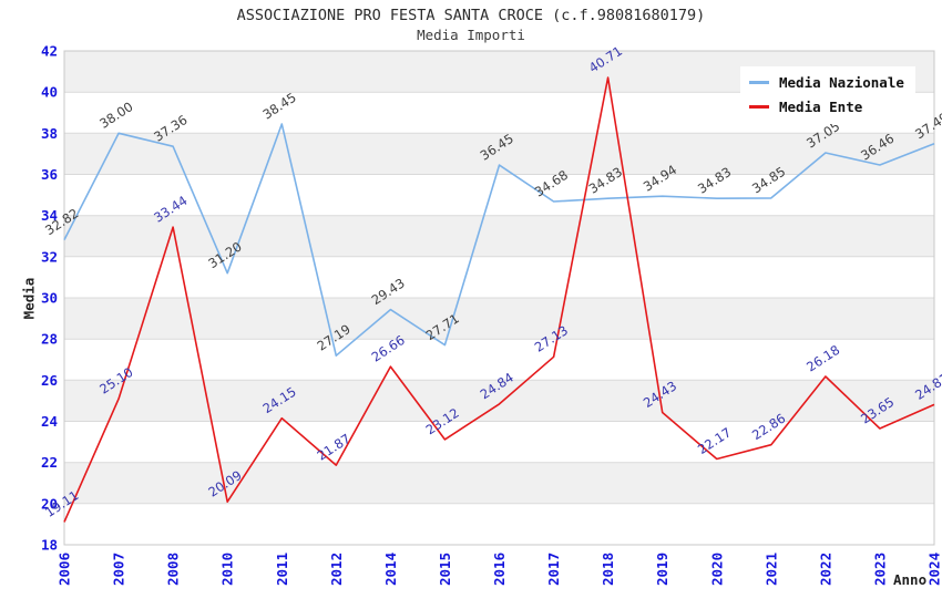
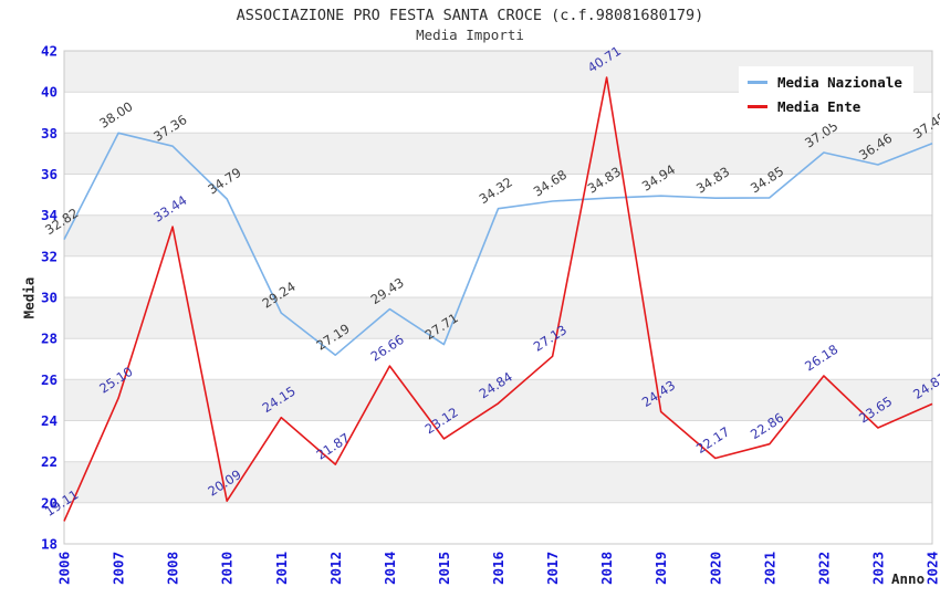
Media Nazionale/2010: 31.20 -> 34.79
Media Nazionale/2011: 38.45 -> 29.24
Media Nazionale/2016: 36.45 -> 34.32
